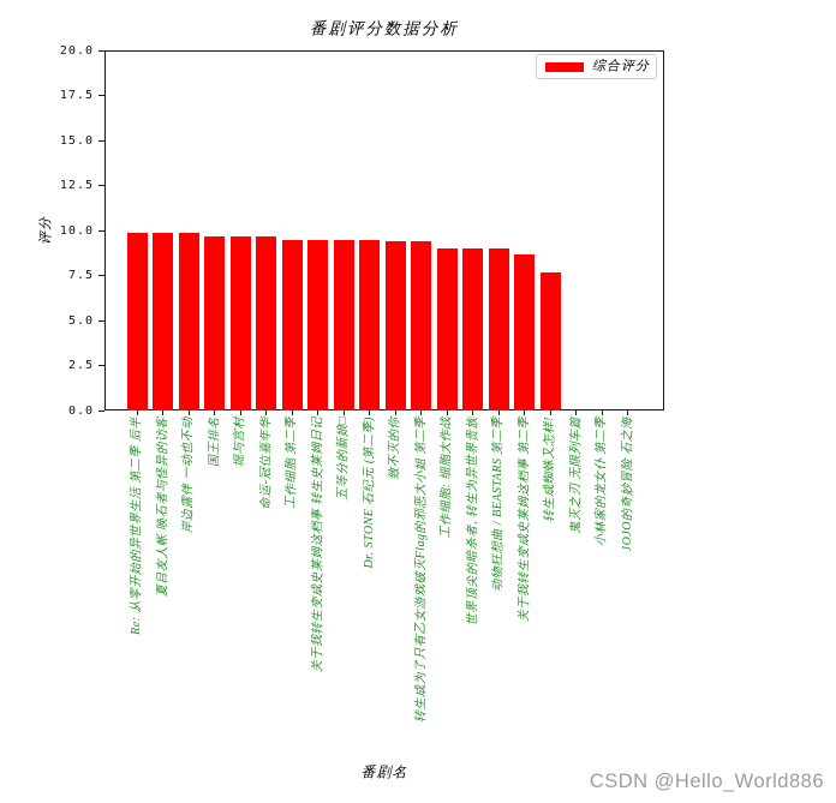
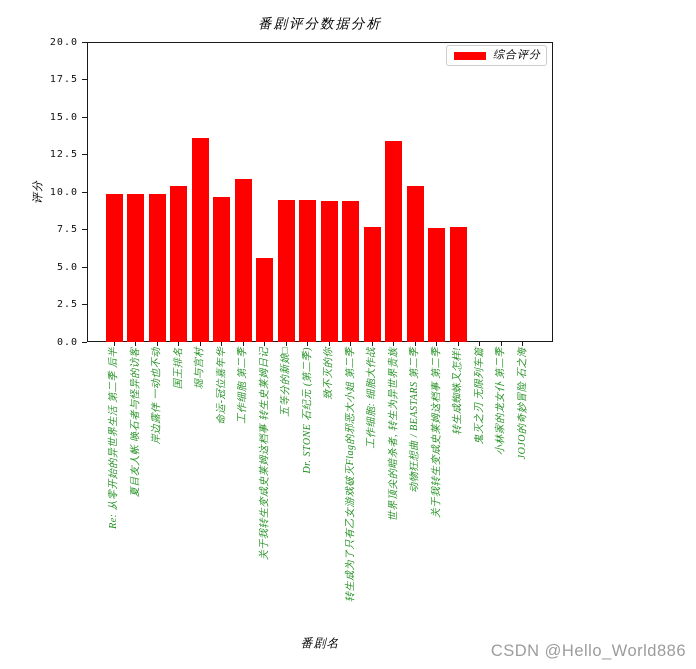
国王排名: 9.7 -> 10.4
堀与宫村: 9.7 -> 13.6
工作细胞 第二季: 9.5 -> 10.9
关于我转生变成史莱姆这档事 转生史莱姆日记: 9.5 -> 5.6
工作细胞: 细胞大作战: 9.0 -> 7.7
世界顶尖的暗杀者, 转生为异世界贵族: 9.0 -> 13.4
动物狂想曲 / BEASTARS 第二季: 9.0 -> 10.4
关于我转生变成史莱姆这档事 第二季: 8.7 -> 7.6
